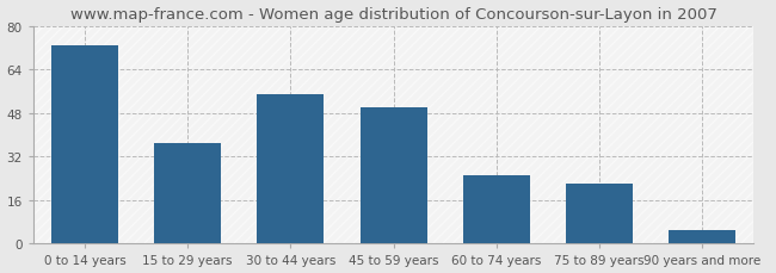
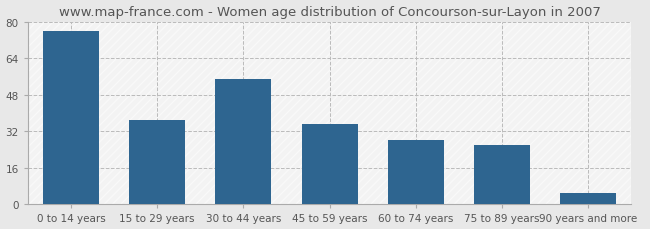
0 to 14 years: 73 -> 76
45 to 59 years: 50 -> 35
60 to 74 years: 25 -> 28
75 to 89 years: 22 -> 26
